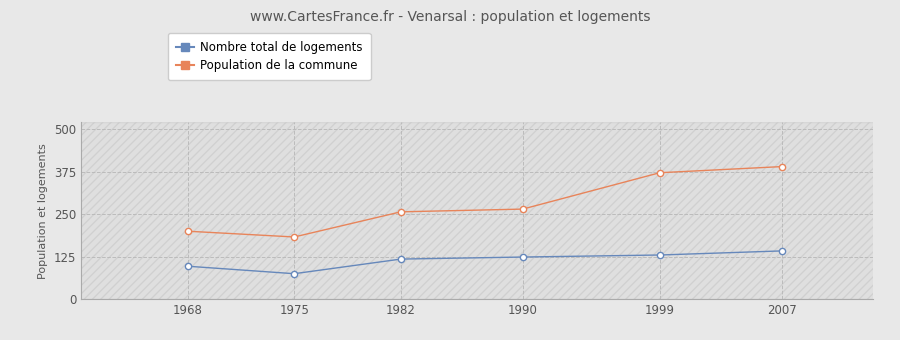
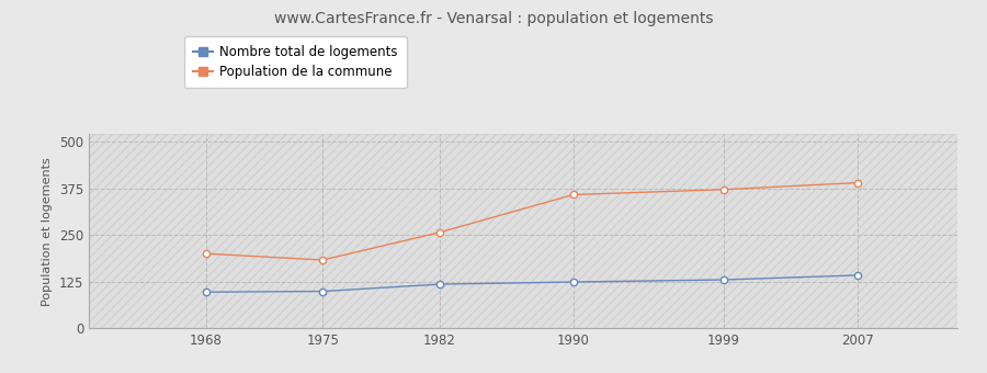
Nombre total de logements/1975: 75 -> 99
Population de la commune/1990: 265 -> 358
